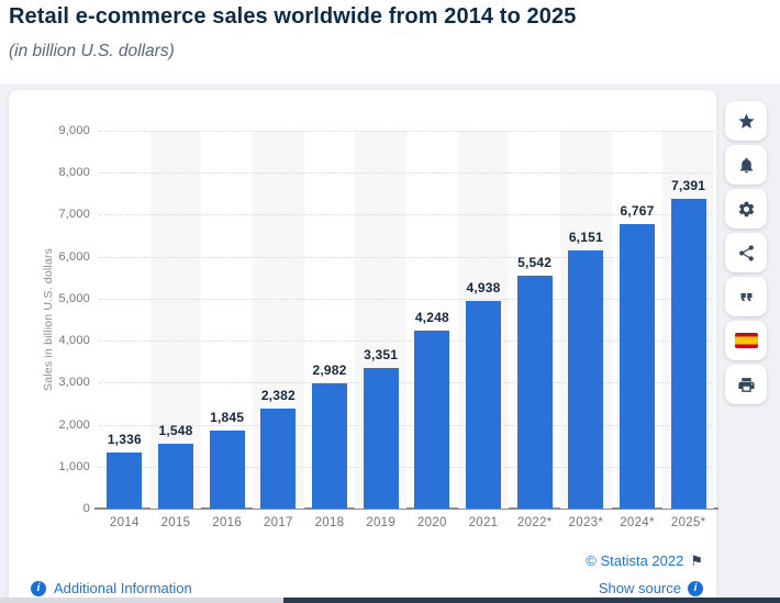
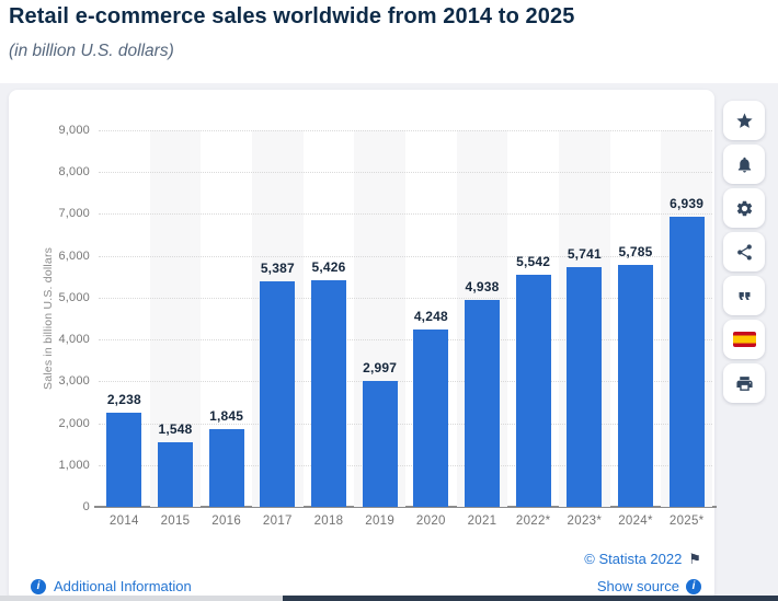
2014: 1,336 -> 2,238
2017: 2,382 -> 5,387
2018: 2,982 -> 5,426
2019: 3,351 -> 2,997
2023*: 6,151 -> 5,741
2024*: 6,767 -> 5,785
2025*: 7,391 -> 6,939
